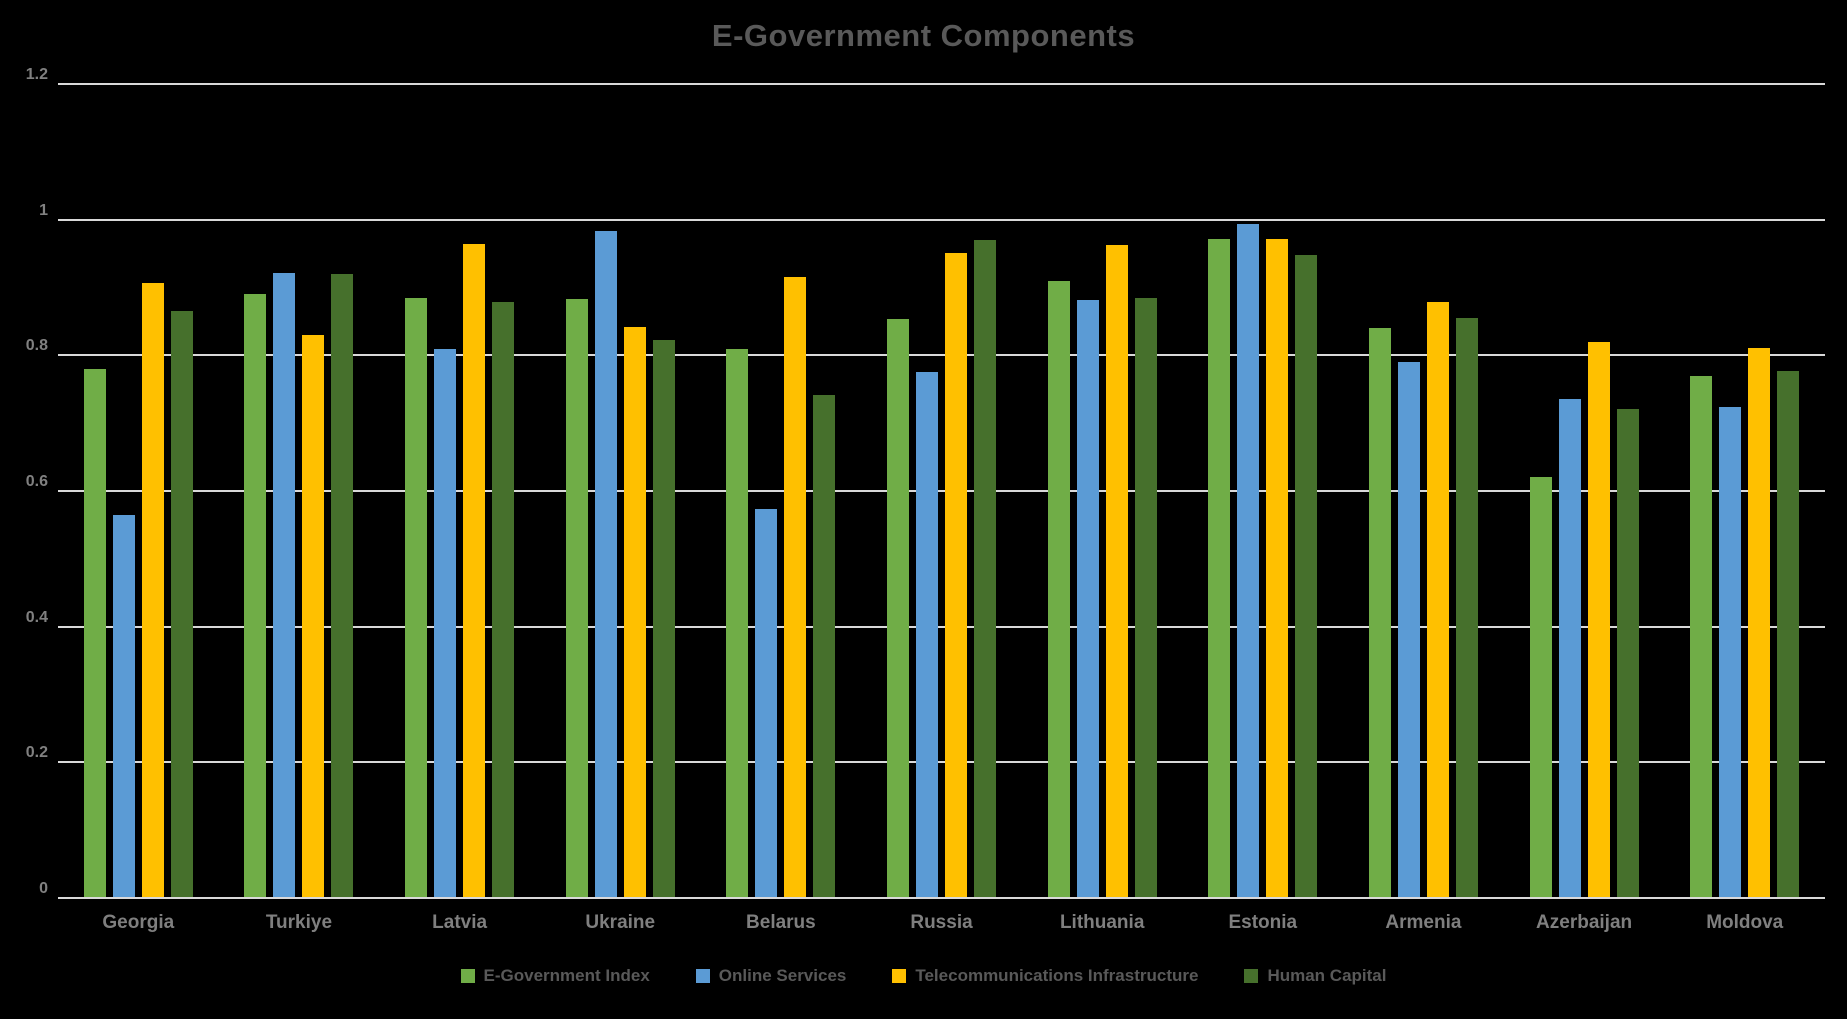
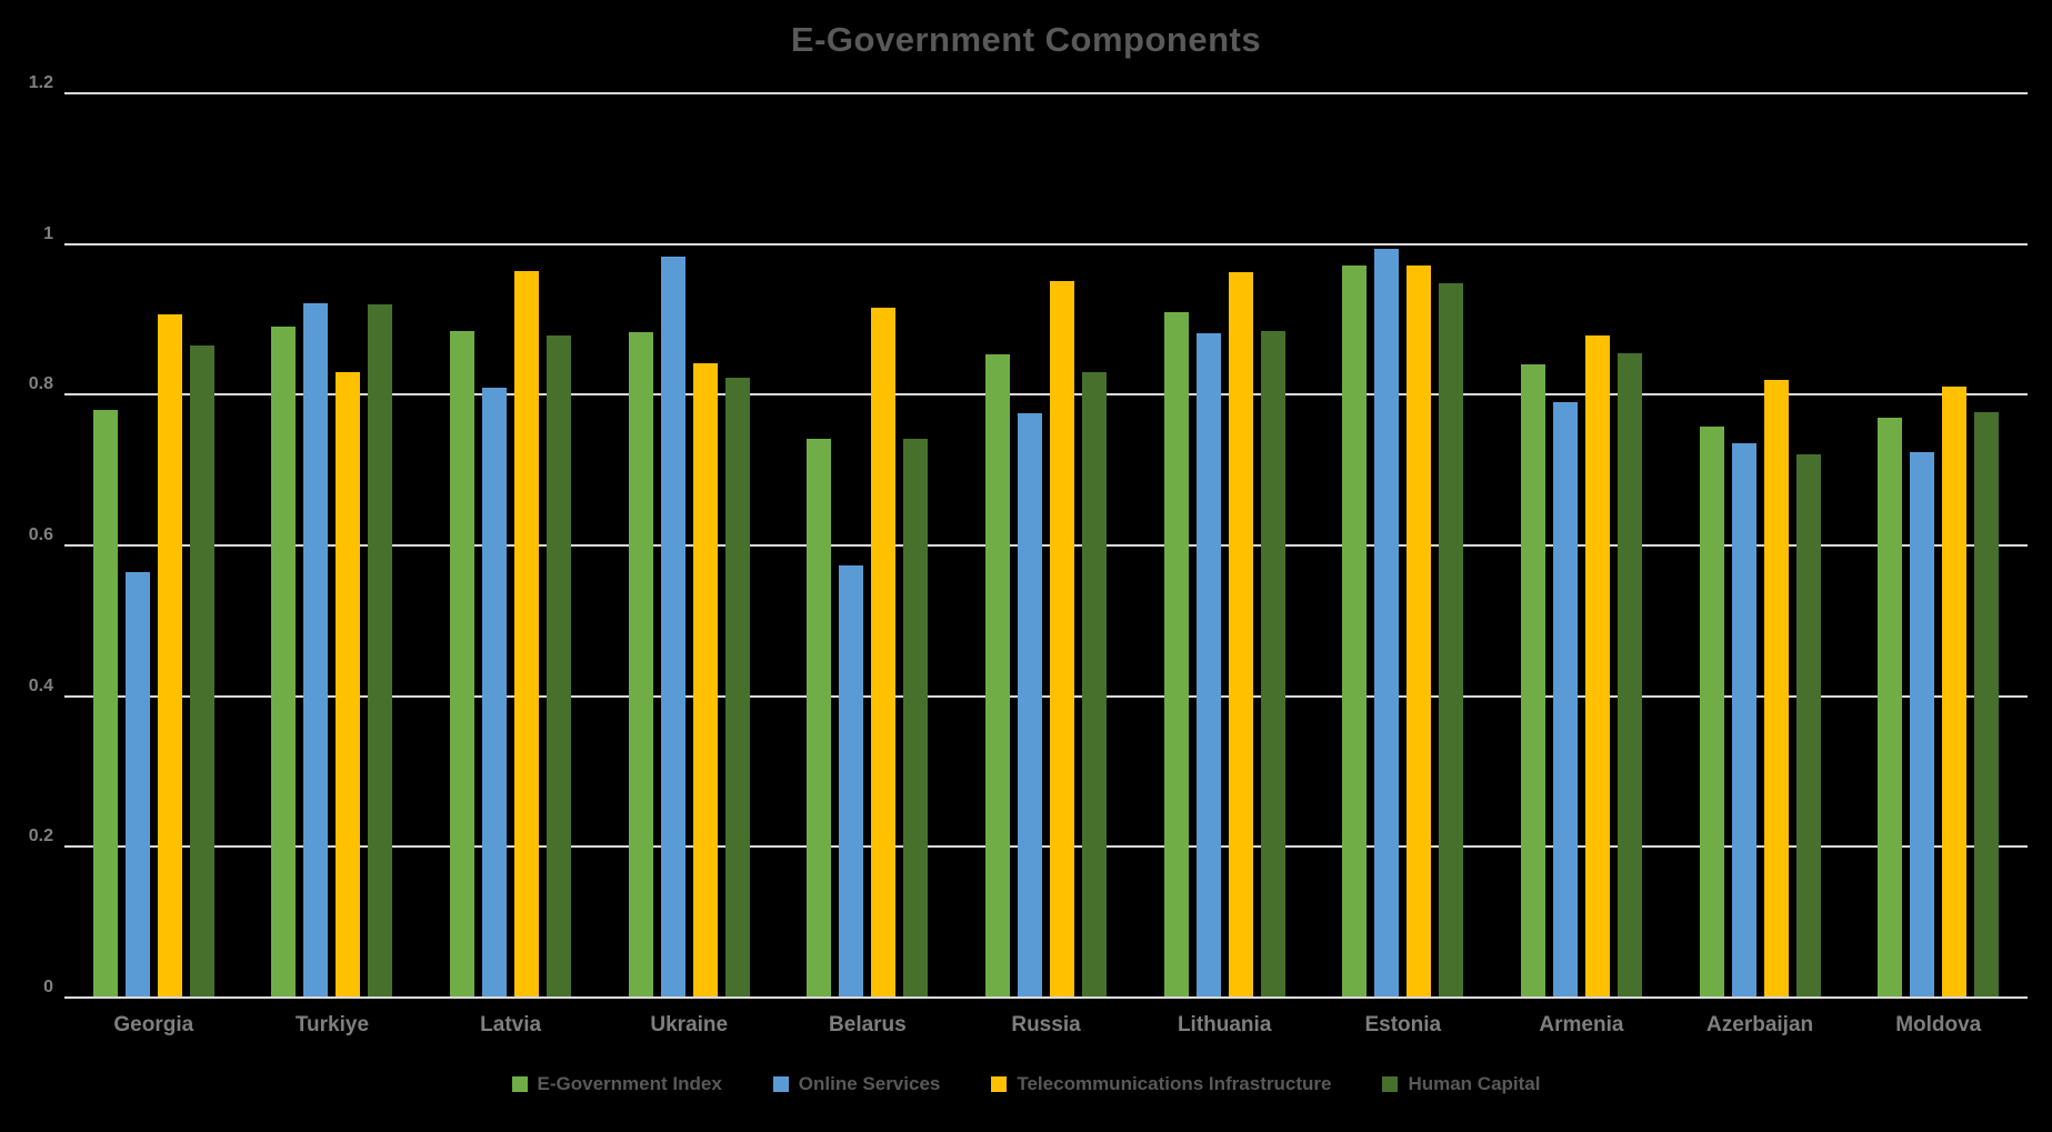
E-Government Index/Belarus: 0.81 -> 0.74
Human Capital/Russia: 0.97 -> 0.83
E-Government Index/Azerbaijan: 0.62 -> 0.76
